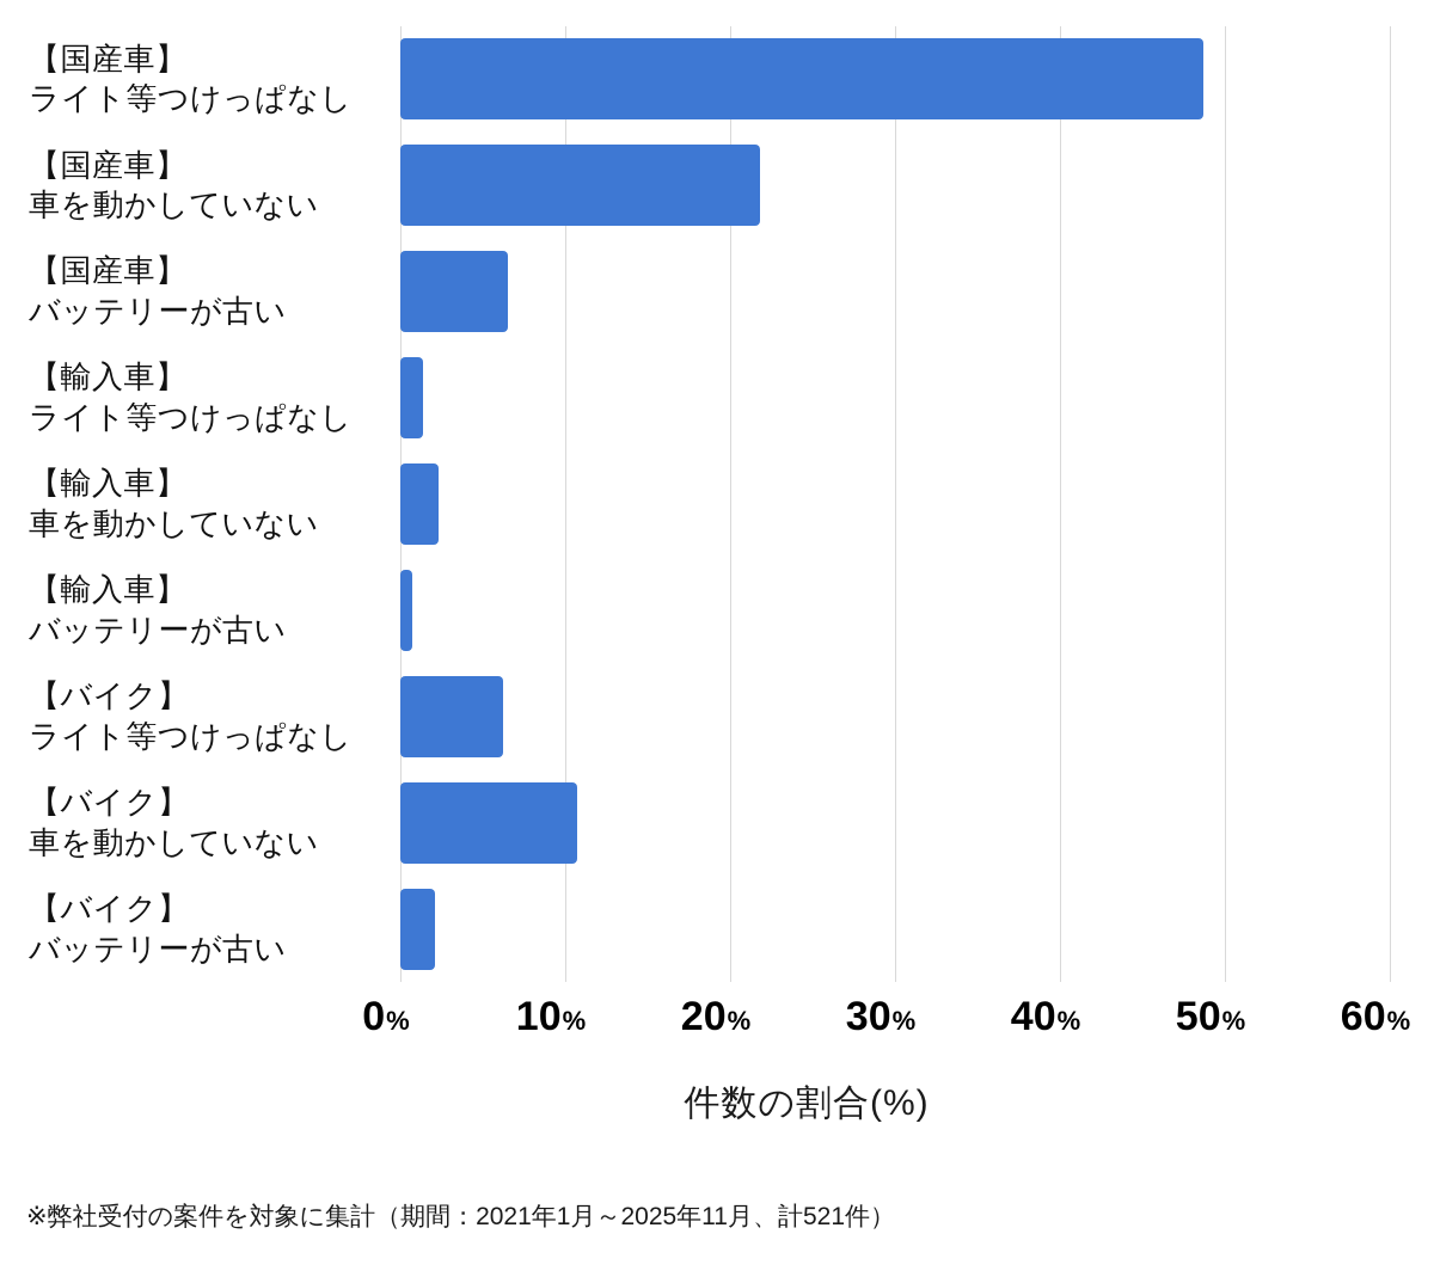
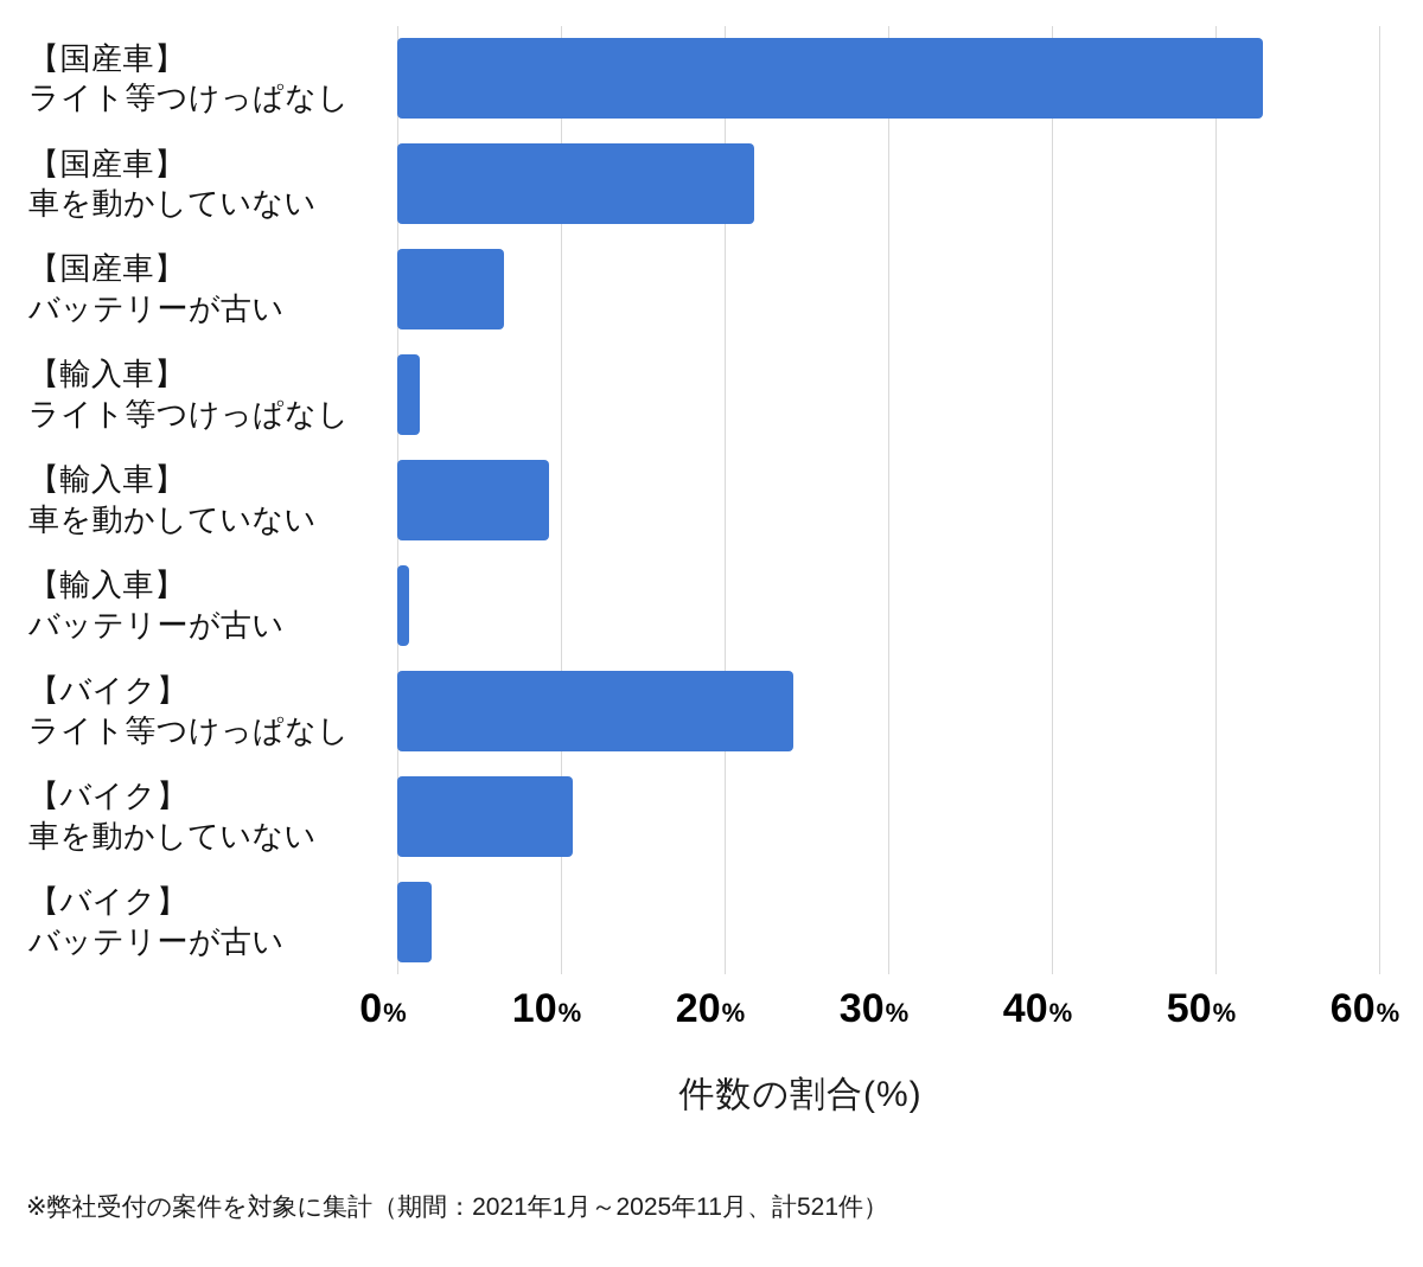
【国産車】ライト等つけっぱなし: 48.7 -> 52.9
【輸入車】車を動かしていない: 2.3 -> 9.3
【バイク】ライト等つけっぱなし: 6.2 -> 24.2
